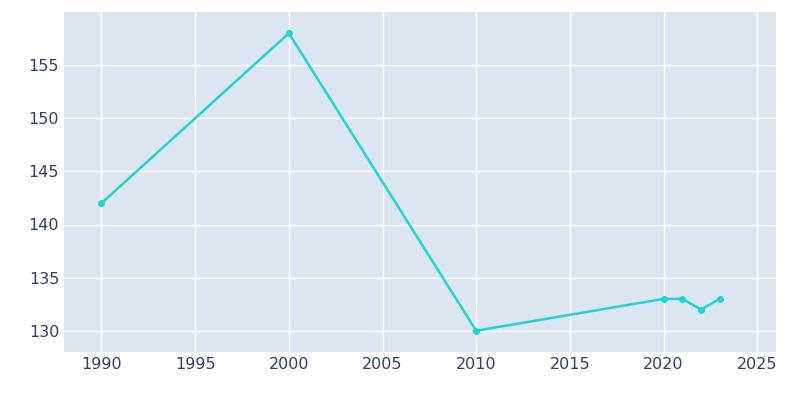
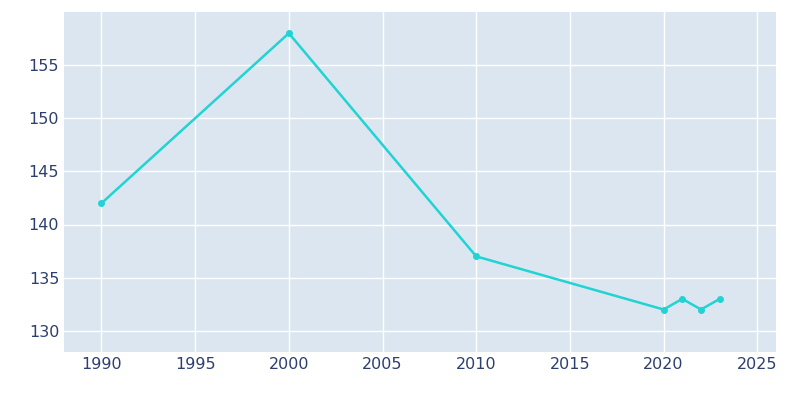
2010: 130 -> 137
2020: 133 -> 132
